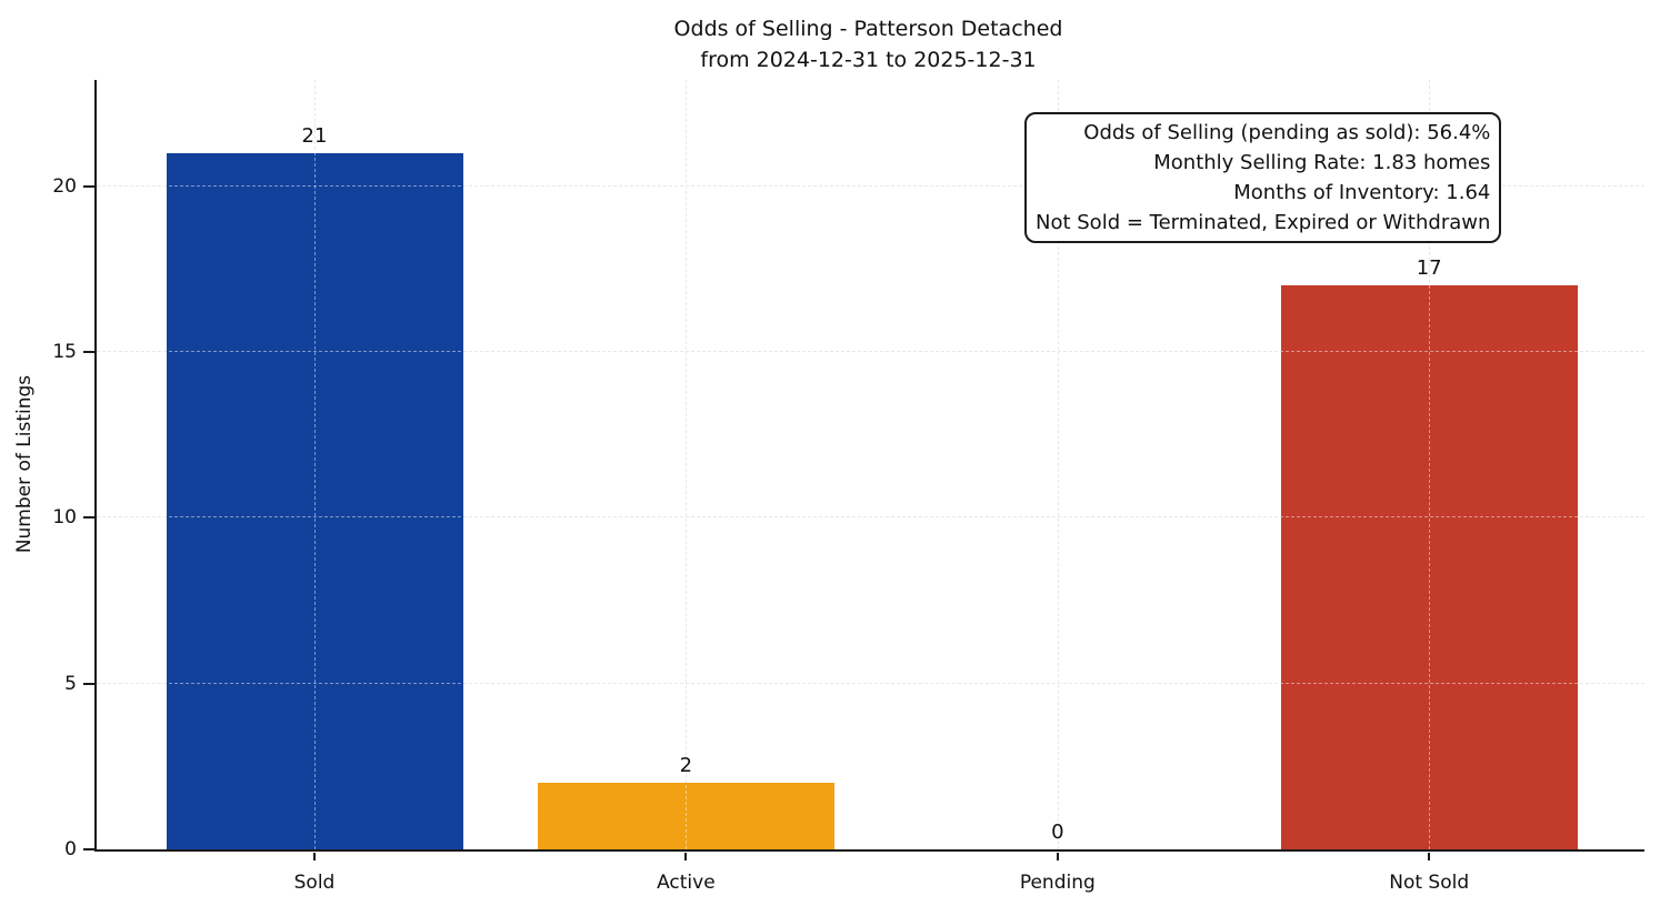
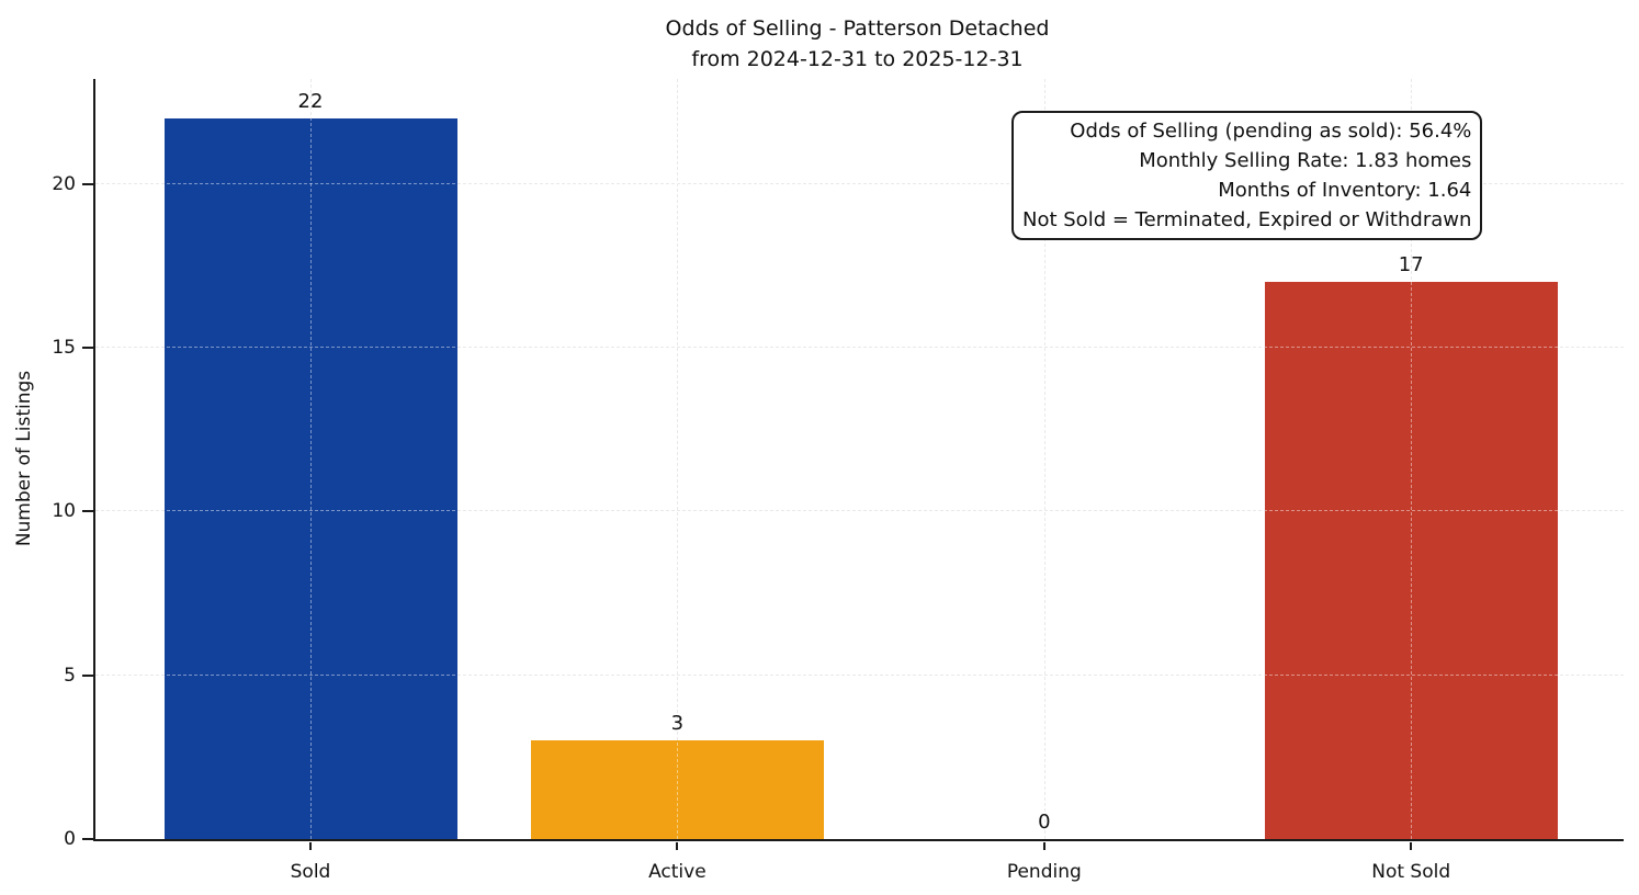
Sold: 21 -> 22
Active: 2 -> 3
